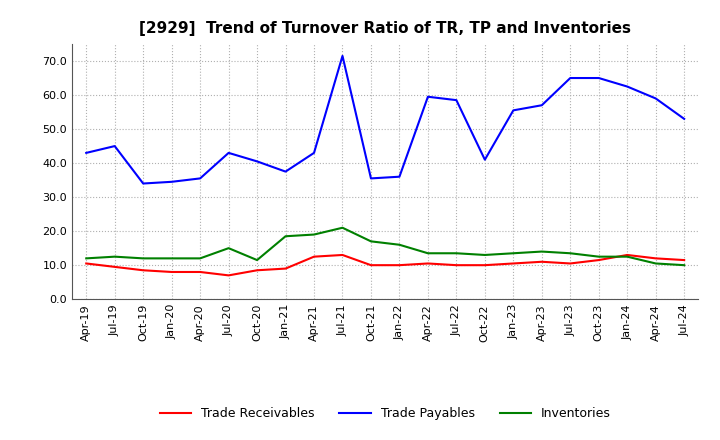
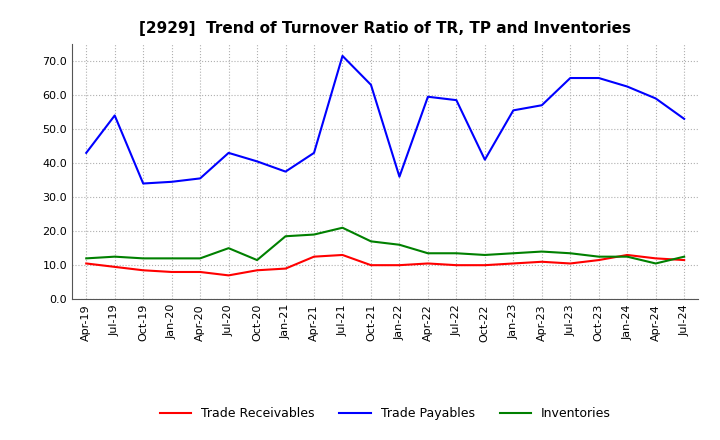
Trade Payables/Jul-19: 45.0 -> 54.0
Trade Payables/Oct-21: 35.5 -> 63.0
Inventories/Jul-24: 10.0 -> 12.5
